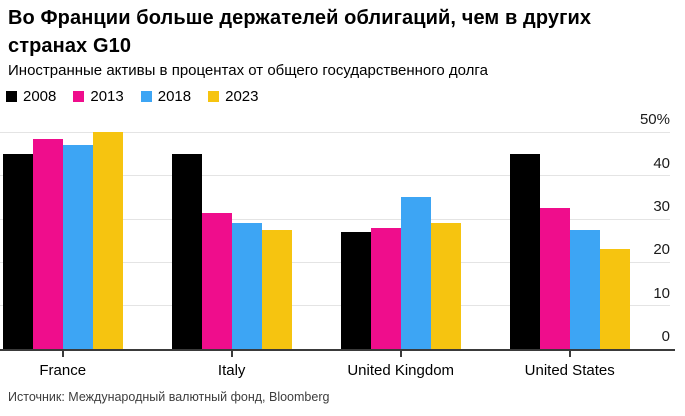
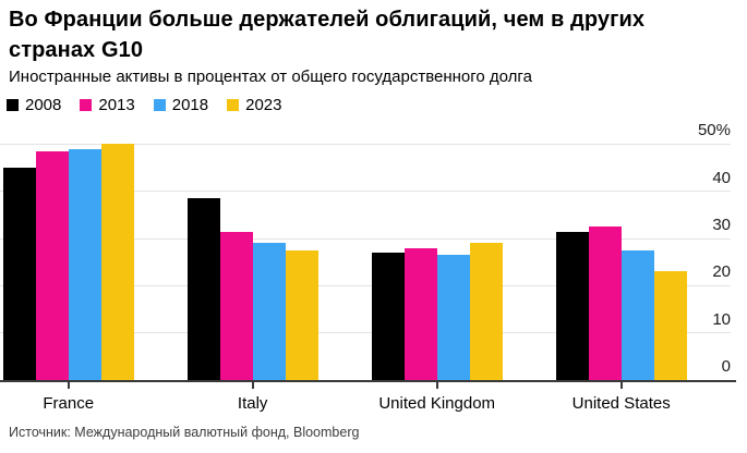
2018/France: 47% -> 49%
2008/Italy: 45% -> 38%
2018/United Kingdom: 35% -> 26%
2008/United States: 45% -> 32%
